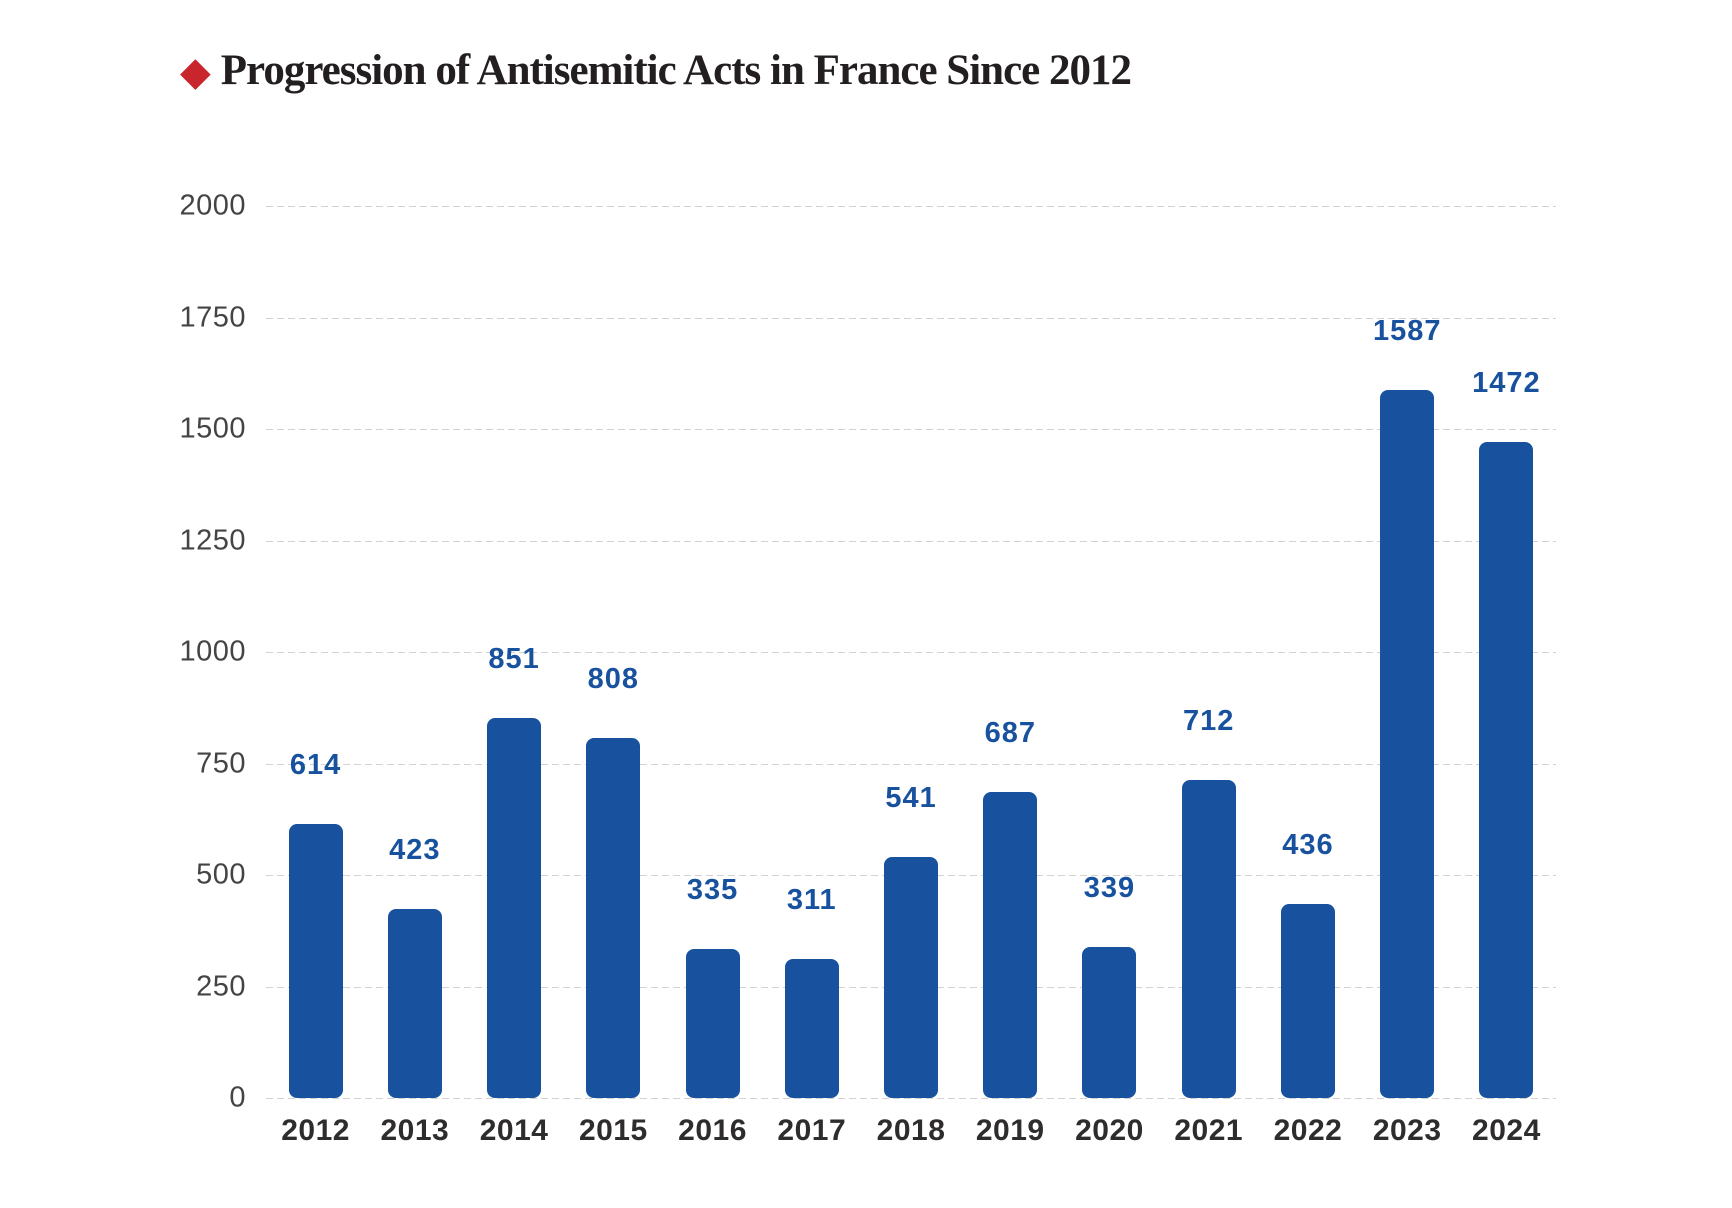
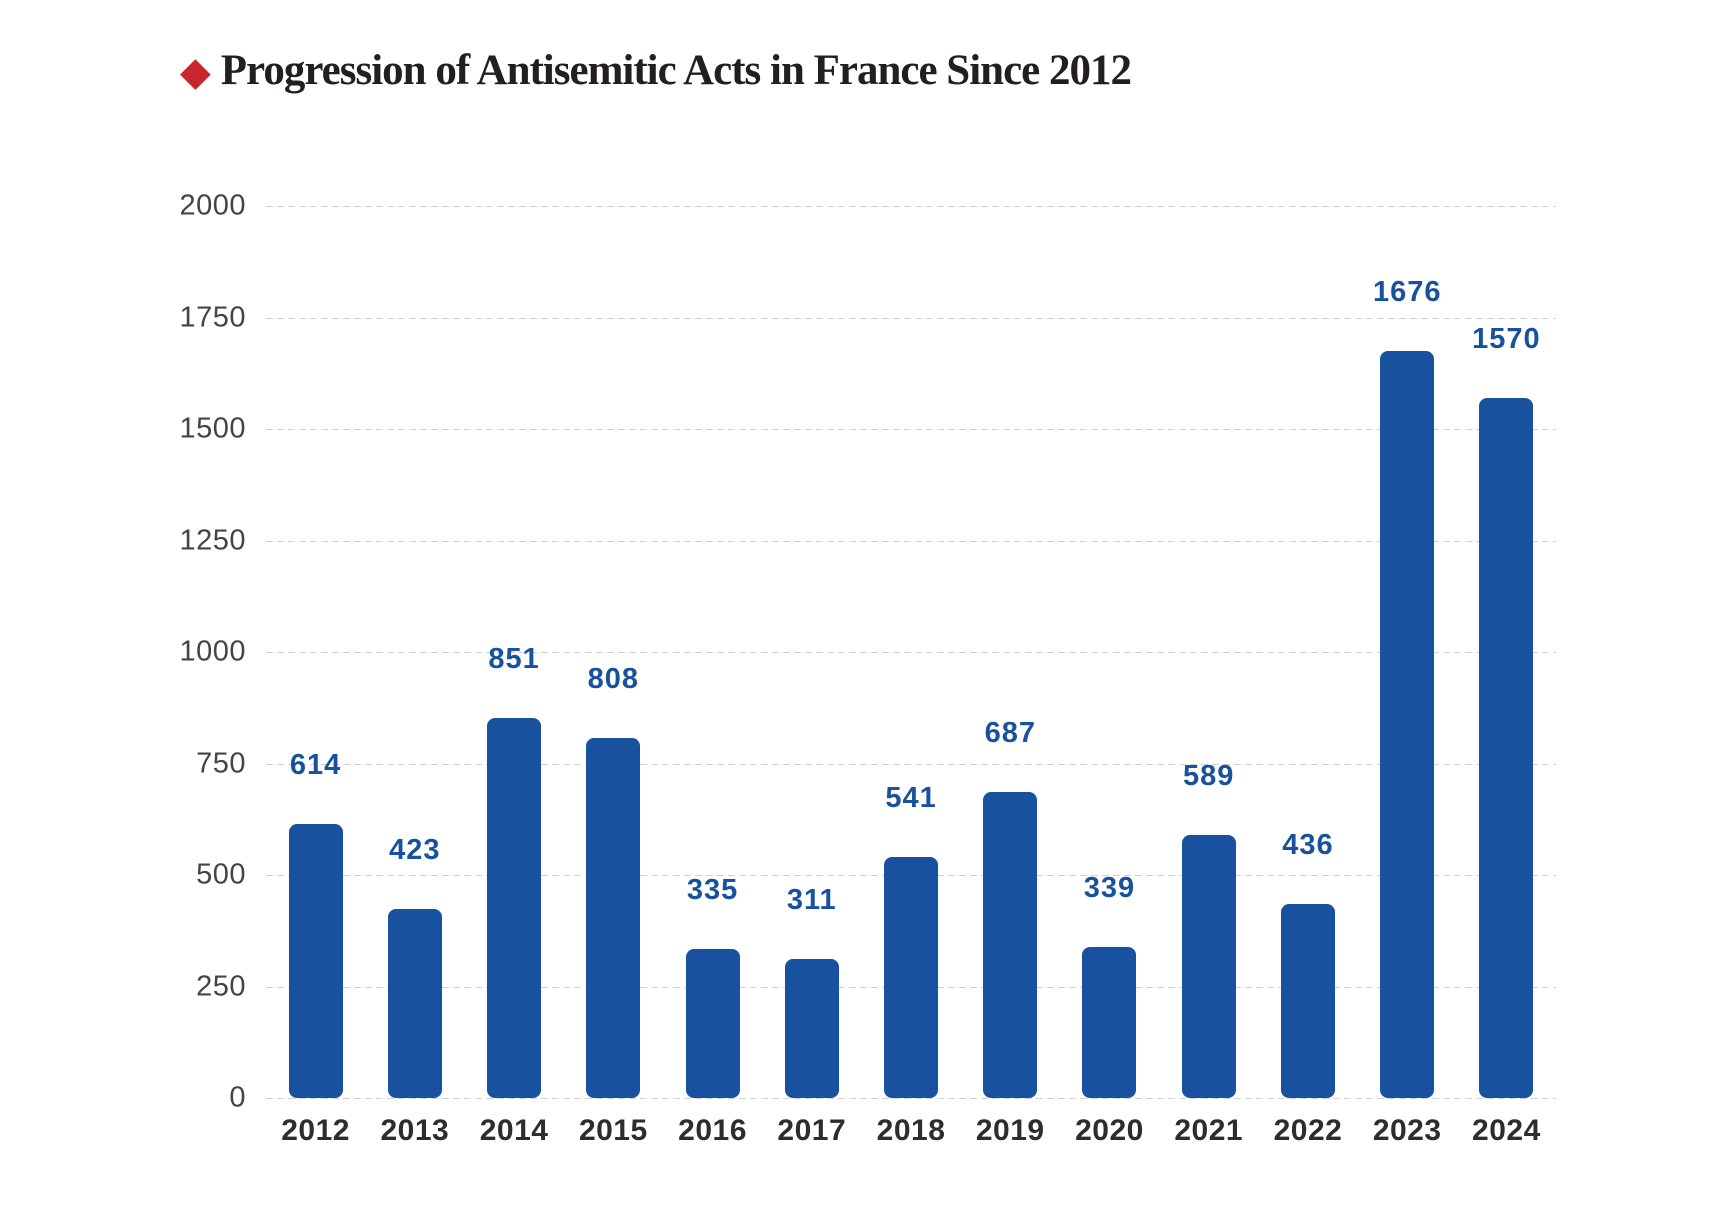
2021: 712 -> 589
2023: 1587 -> 1676
2024: 1472 -> 1570
